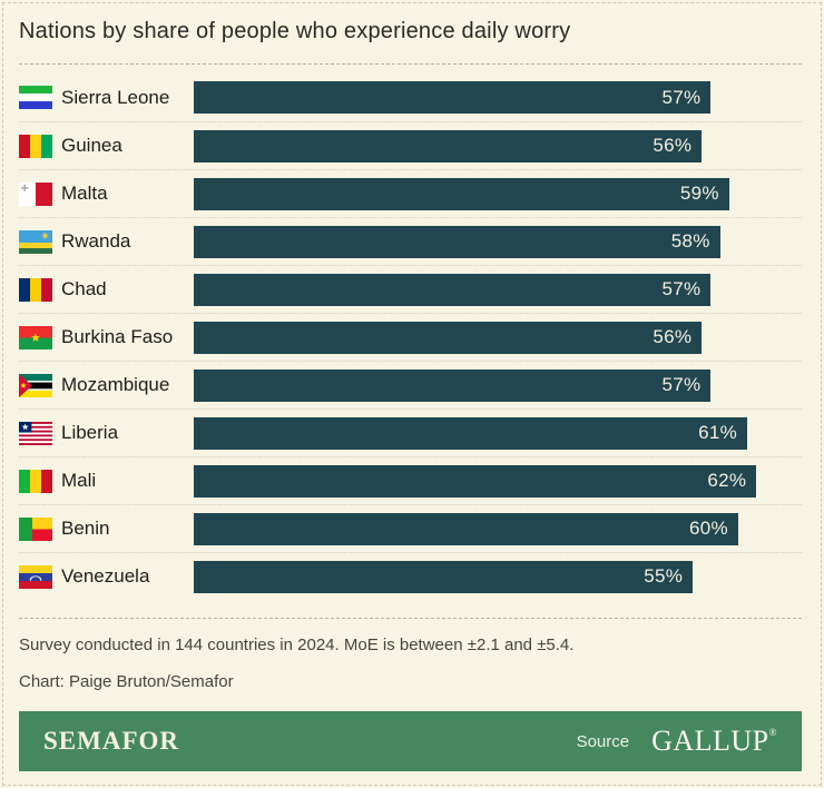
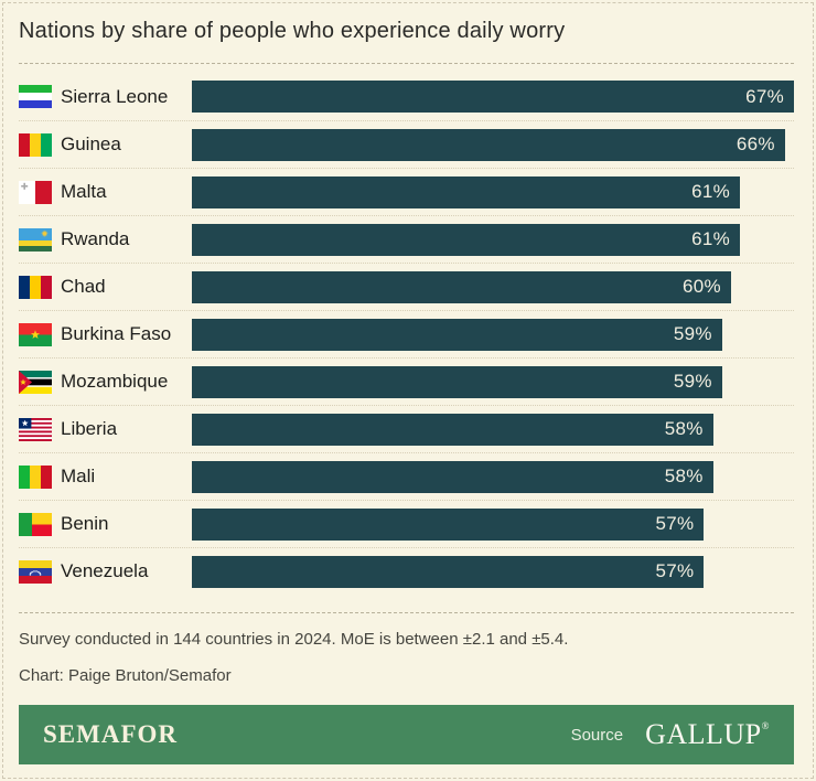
Sierra Leone: 57% -> 67%
Guinea: 56% -> 66%
Malta: 59% -> 61%
Rwanda: 58% -> 61%
Chad: 57% -> 60%
Burkina Faso: 56% -> 59%
Mozambique: 57% -> 59%
Liberia: 61% -> 58%
Mali: 62% -> 58%
Benin: 60% -> 57%
Venezuela: 55% -> 57%
